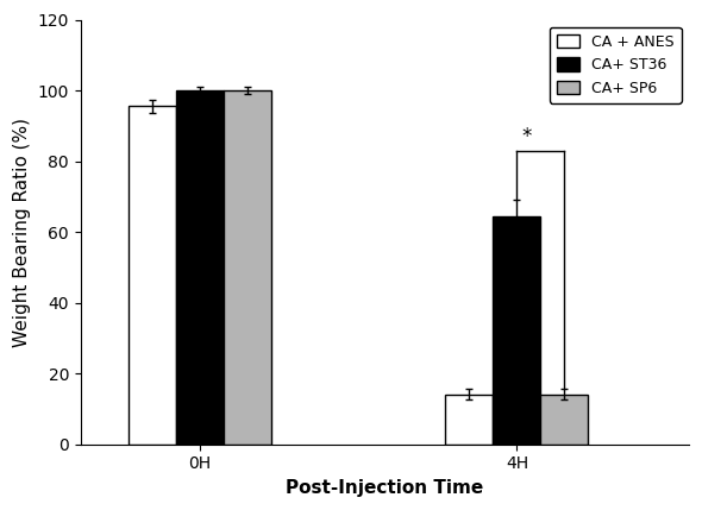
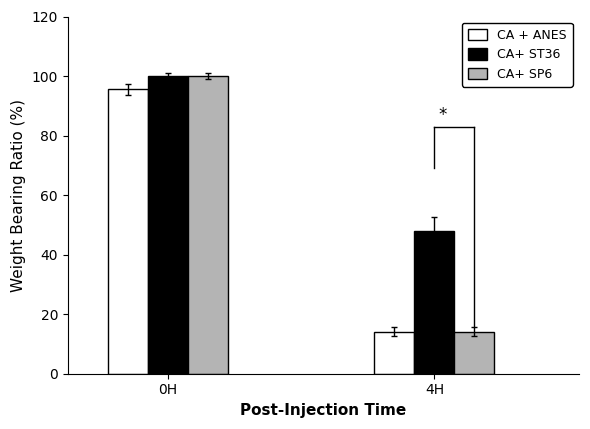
CA+ ST36/4H: 64.5 -> 48.0
